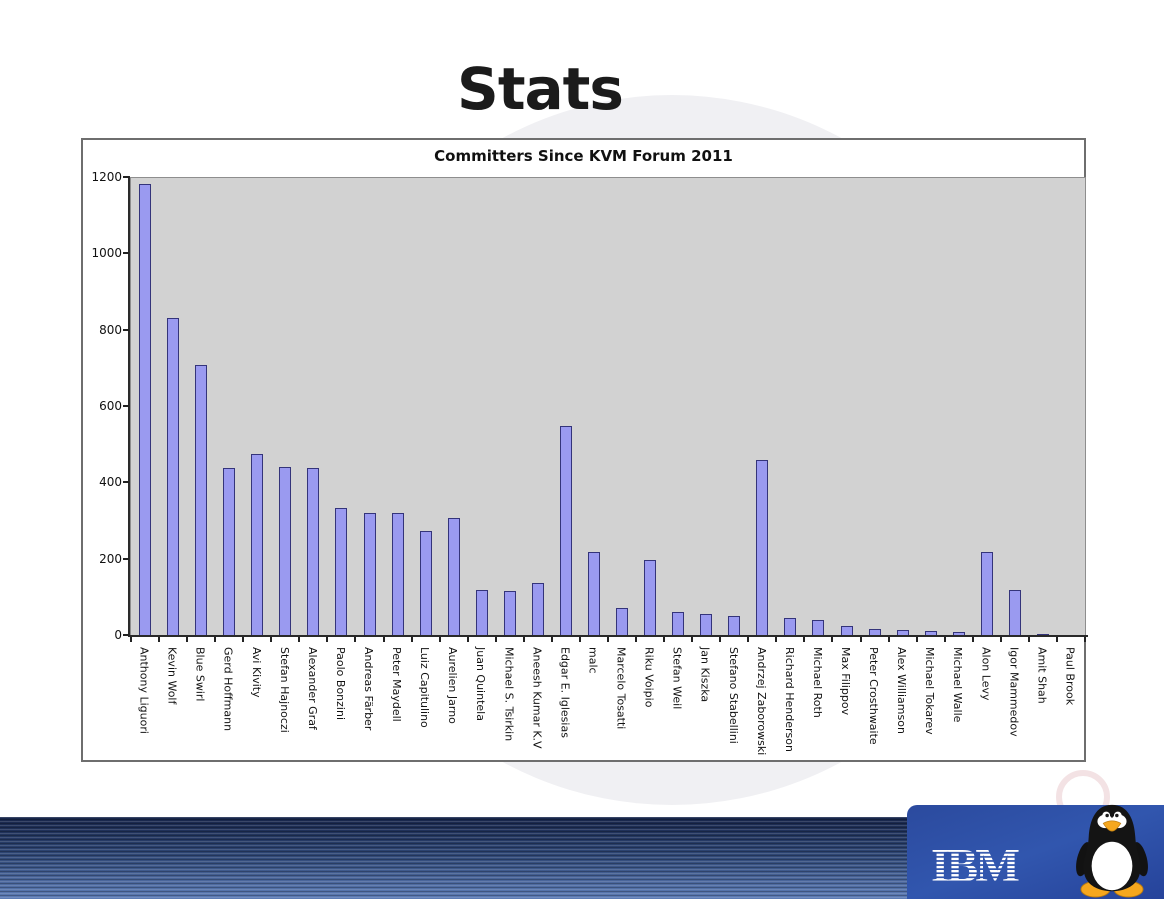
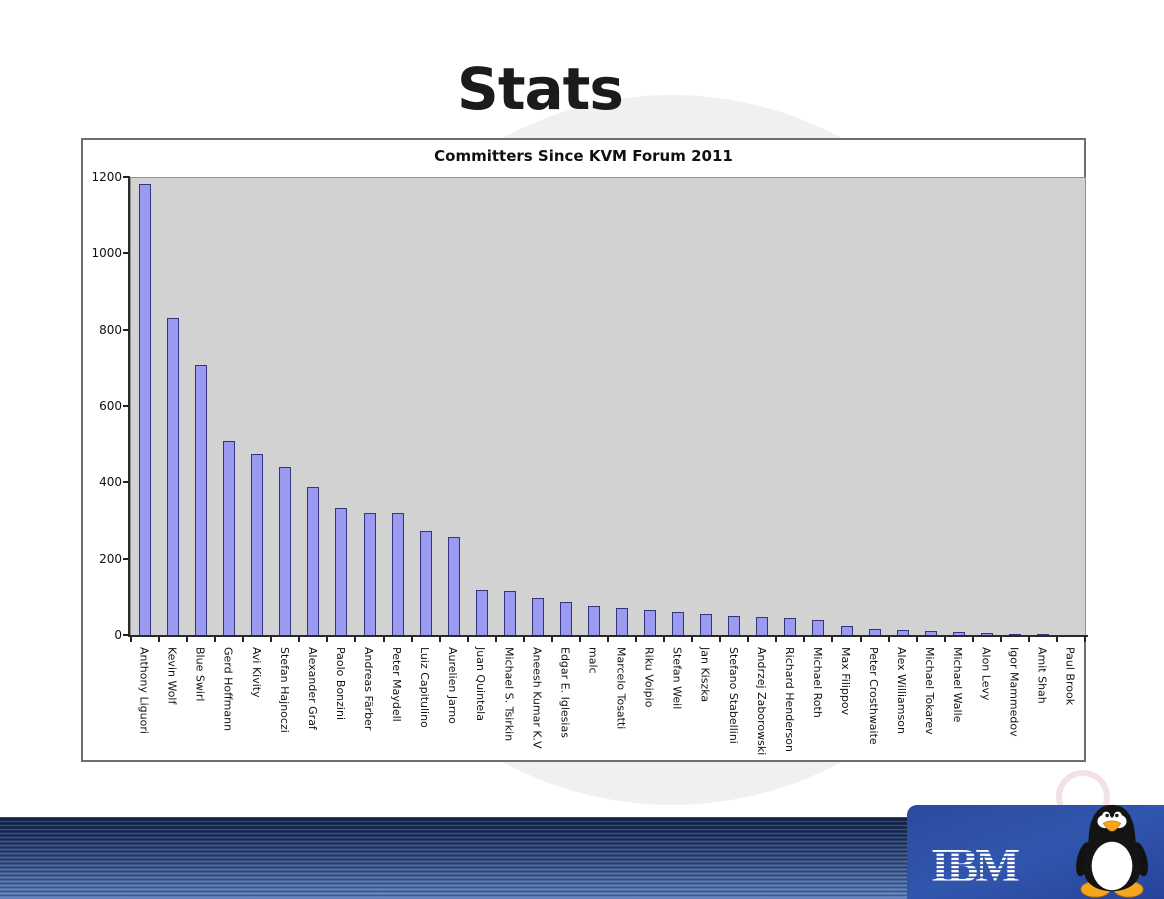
Gerd Hoffmann: 440 -> 510
Alexander Graf: 440 -> 390
Aurelien Jarno: 310 -> 260
Aneesh Kumar K.V: 140 -> 100
Edgar E. Iglesias: 550 -> 90
malc: 220 -> 80
Riku Voipio: 200 -> 70
Andrzej Zaborowski: 460 -> 50
Alon Levy: 220 -> 10
Igor Mammedov: 120 -> 10
